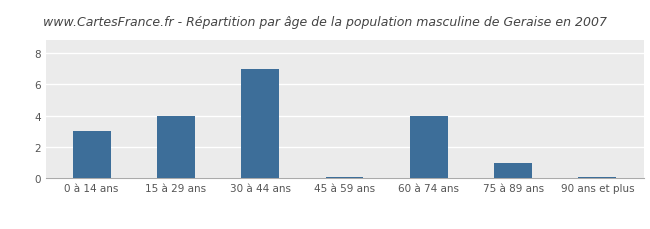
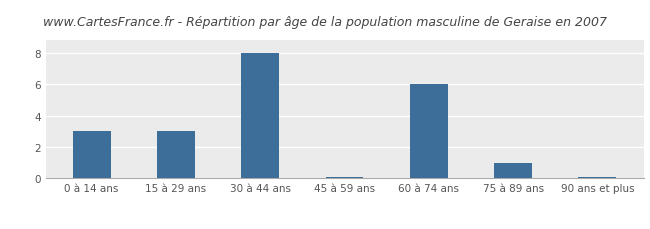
15 à 29 ans: 4.0 -> 3.0
30 à 44 ans: 7.0 -> 8.0
60 à 74 ans: 4.0 -> 6.0
